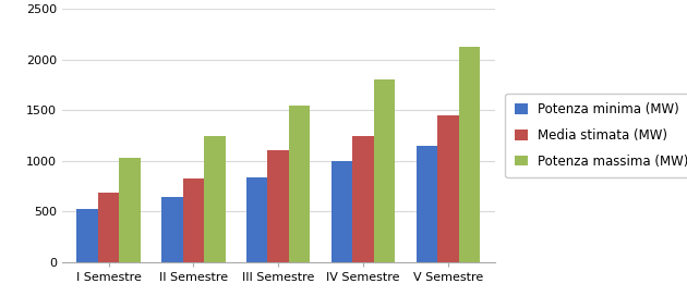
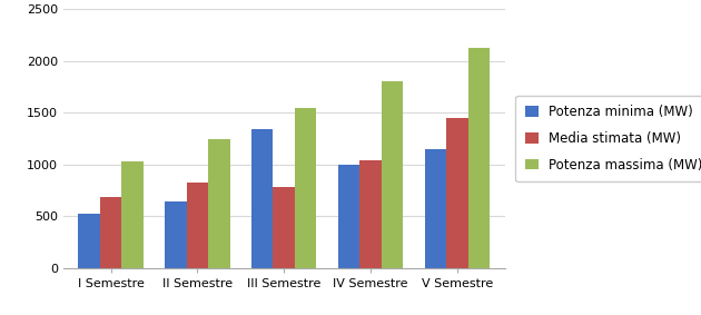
Potenza minima (MW)/III Semestre: 840 -> 1340
Media stimata (MW)/III Semestre: 1100 -> 780
Media stimata (MW)/IV Semestre: 1250 -> 1040
